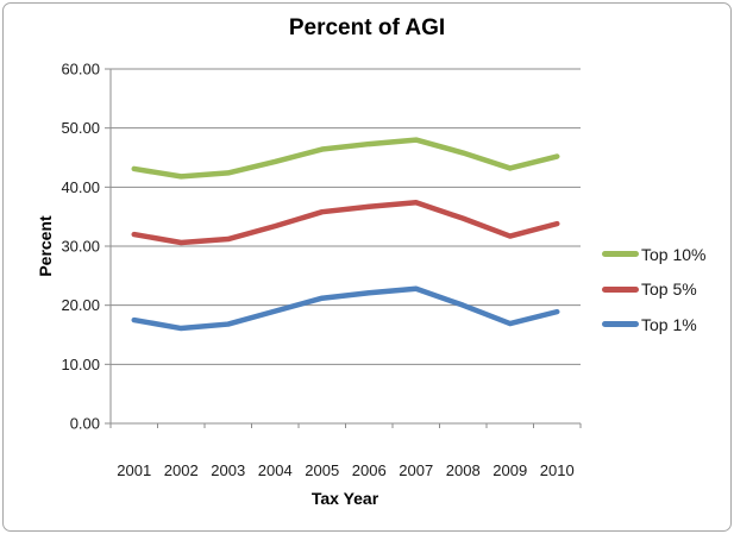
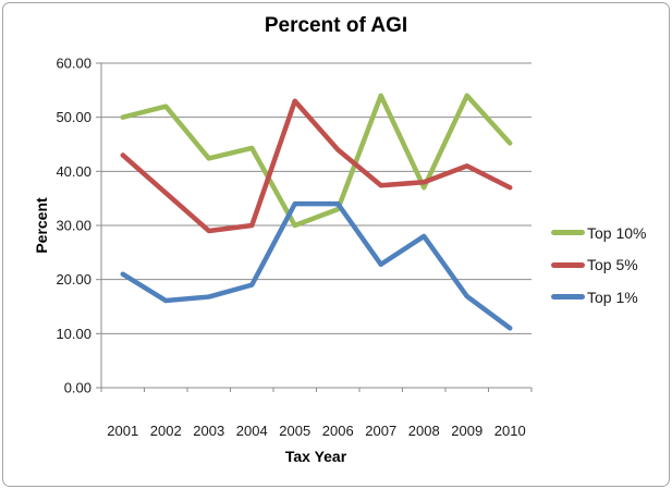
Top 10%/2001: 43 -> 50
Top 5%/2001: 32 -> 43
Top 1%/2001: 18 -> 21
Top 10%/2002: 42 -> 52
Top 5%/2002: 31 -> 36
Top 5%/2003: 31 -> 29
Top 5%/2004: 33 -> 30
Top 10%/2005: 46 -> 30
Top 5%/2005: 36 -> 53
Top 1%/2005: 21 -> 34
Top 10%/2006: 47 -> 33
Top 5%/2006: 37 -> 44
Top 1%/2006: 22 -> 34
Top 10%/2007: 48 -> 54
Top 10%/2008: 46 -> 37
Top 5%/2008: 35 -> 38
Top 1%/2008: 20 -> 28
Top 10%/2009: 43 -> 54
Top 5%/2009: 32 -> 41
Top 5%/2010: 34 -> 37
Top 1%/2010: 19 -> 11
